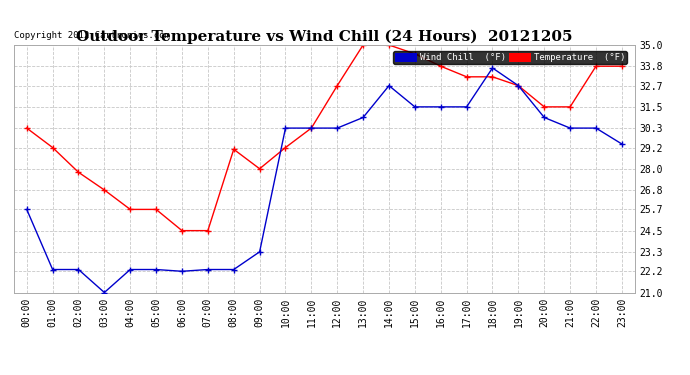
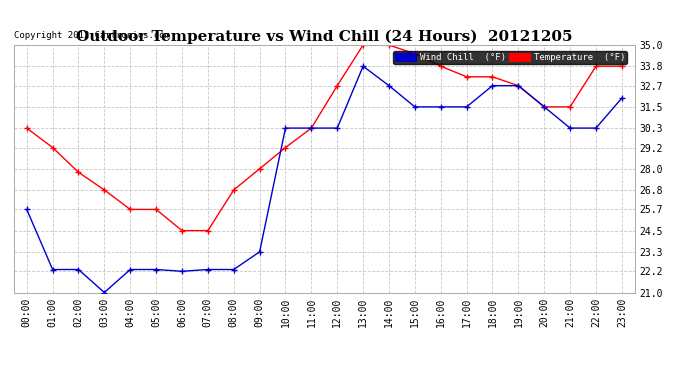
Temperature (°F)/08:00: 29.1 -> 26.8
Wind Chill (°F)/13:00: 30.9 -> 33.8
Wind Chill (°F)/18:00: 33.7 -> 32.7
Wind Chill (°F)/20:00: 30.9 -> 31.5
Wind Chill (°F)/23:00: 29.4 -> 32.0
